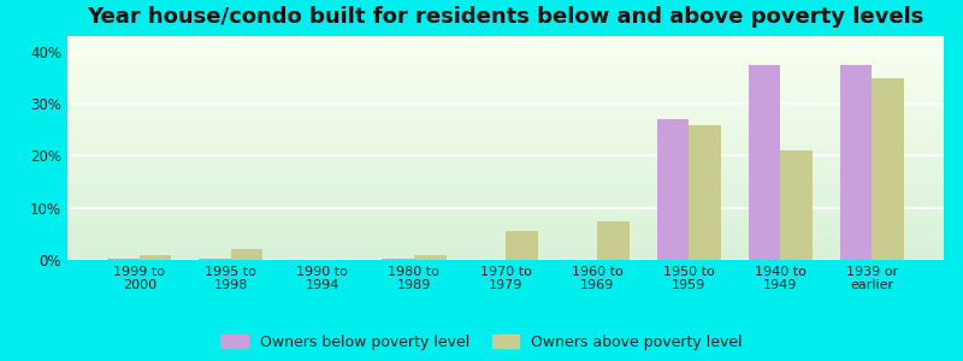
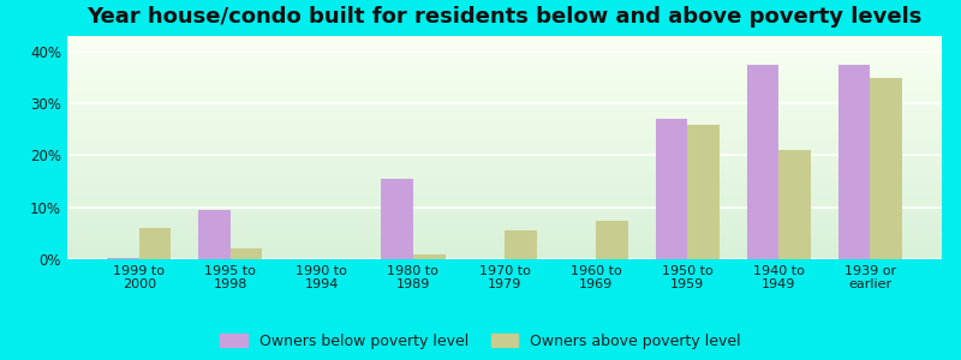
Owners above poverty level/1999 to 2000: 1.0% -> 6.0%
Owners below poverty level/1995 to 1998: 0.3% -> 9.5%
Owners below poverty level/1980 to 1989: 0.3% -> 15.5%
